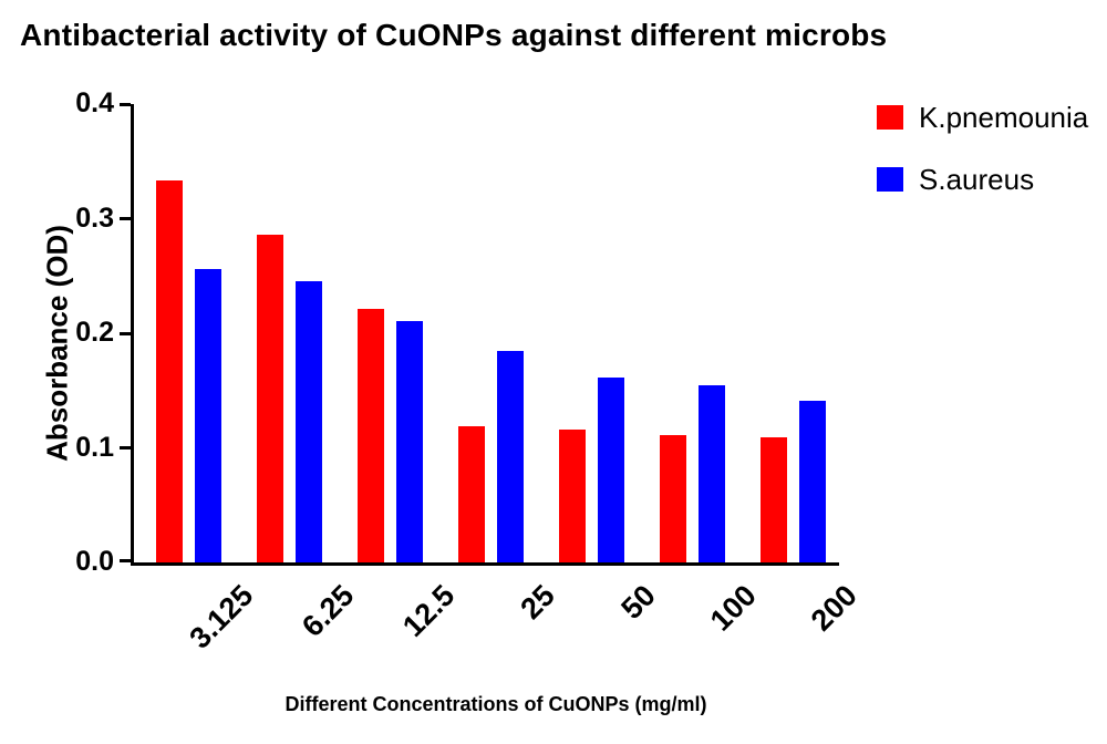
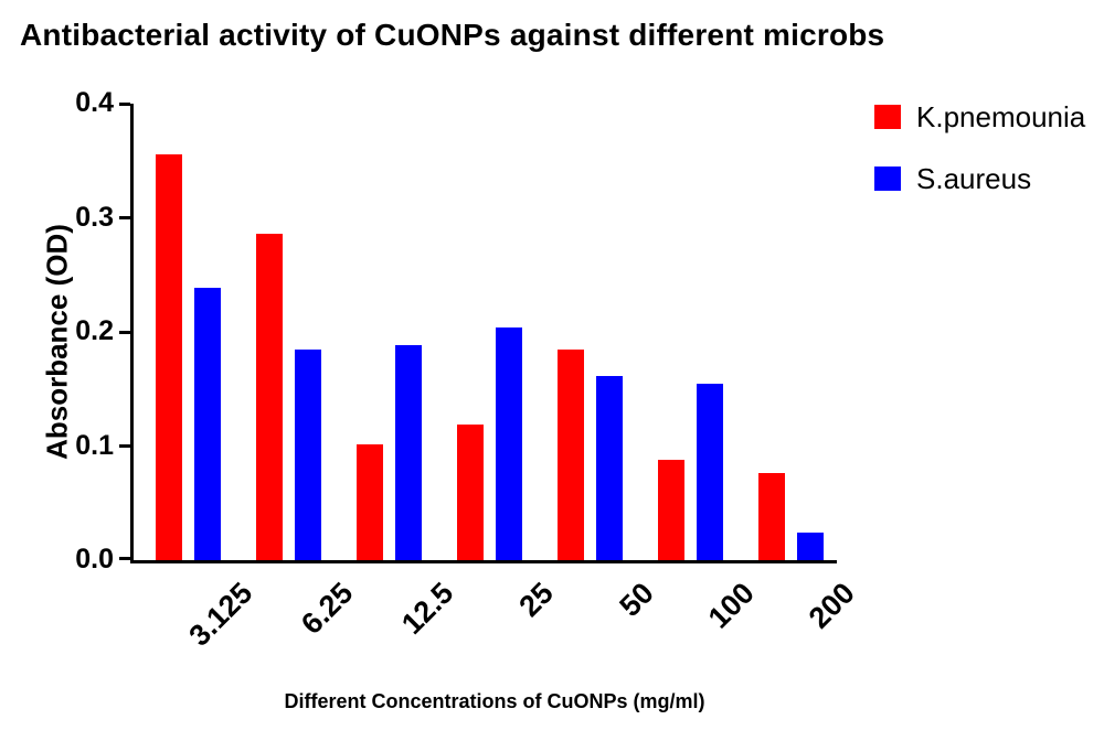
K.pnemounia/3.125: 0.333 -> 0.356
S.aureus/3.125: 0.256 -> 0.239
S.aureus/6.25: 0.245 -> 0.185
K.pnemounia/12.5: 0.221 -> 0.101
S.aureus/12.5: 0.211 -> 0.188
S.aureus/25: 0.185 -> 0.204
K.pnemounia/50: 0.116 -> 0.185
K.pnemounia/100: 0.111 -> 0.088
K.pnemounia/200: 0.109 -> 0.076
S.aureus/200: 0.141 -> 0.024
